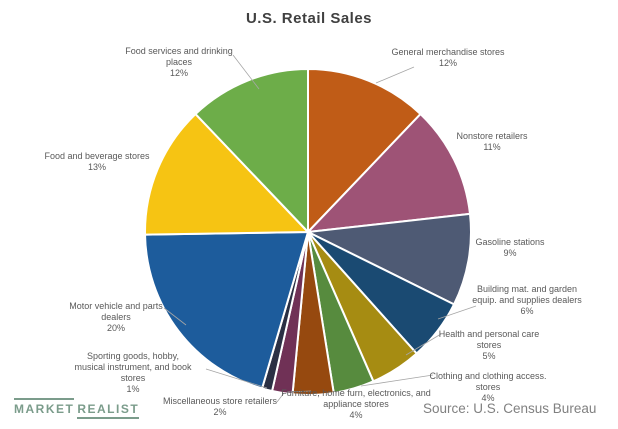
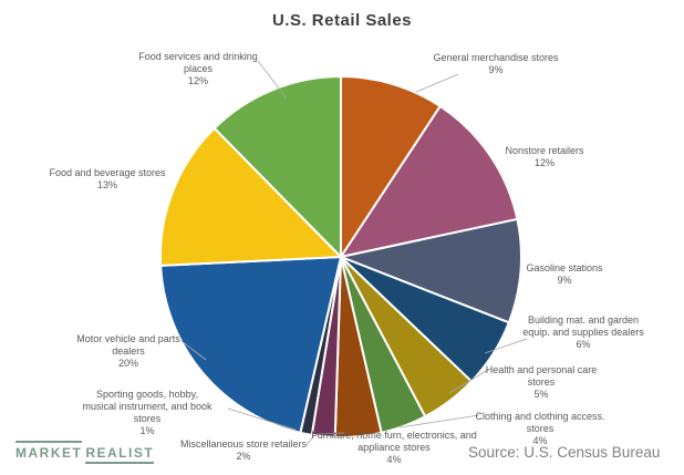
General merchandise stores: 12% -> 9%
Nonstore retailers: 11% -> 12%
